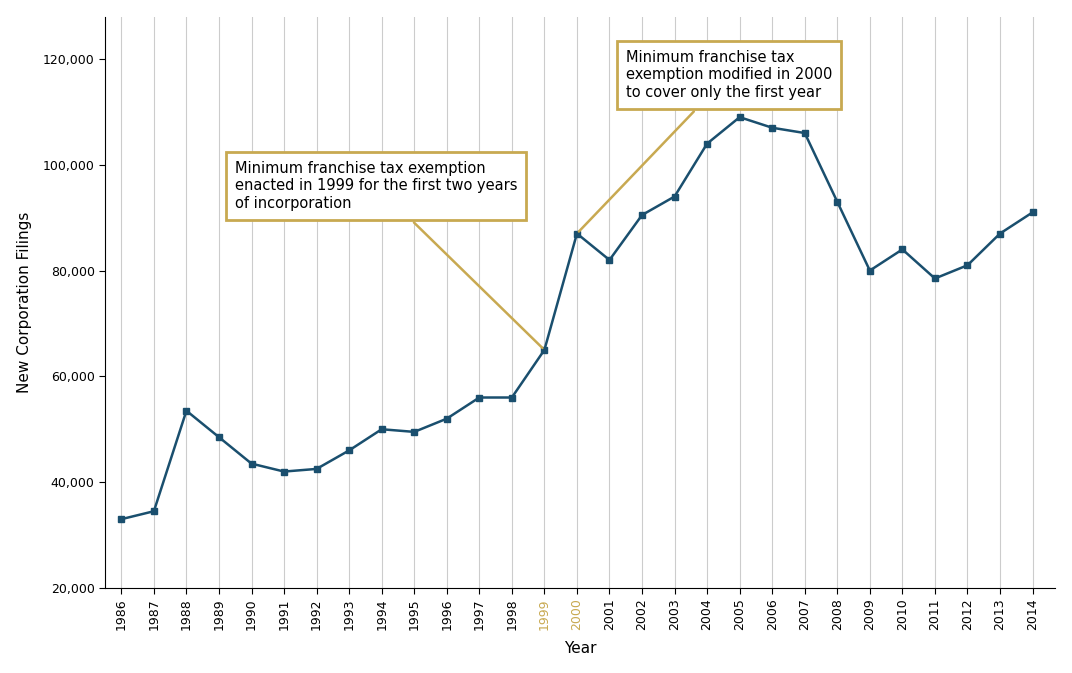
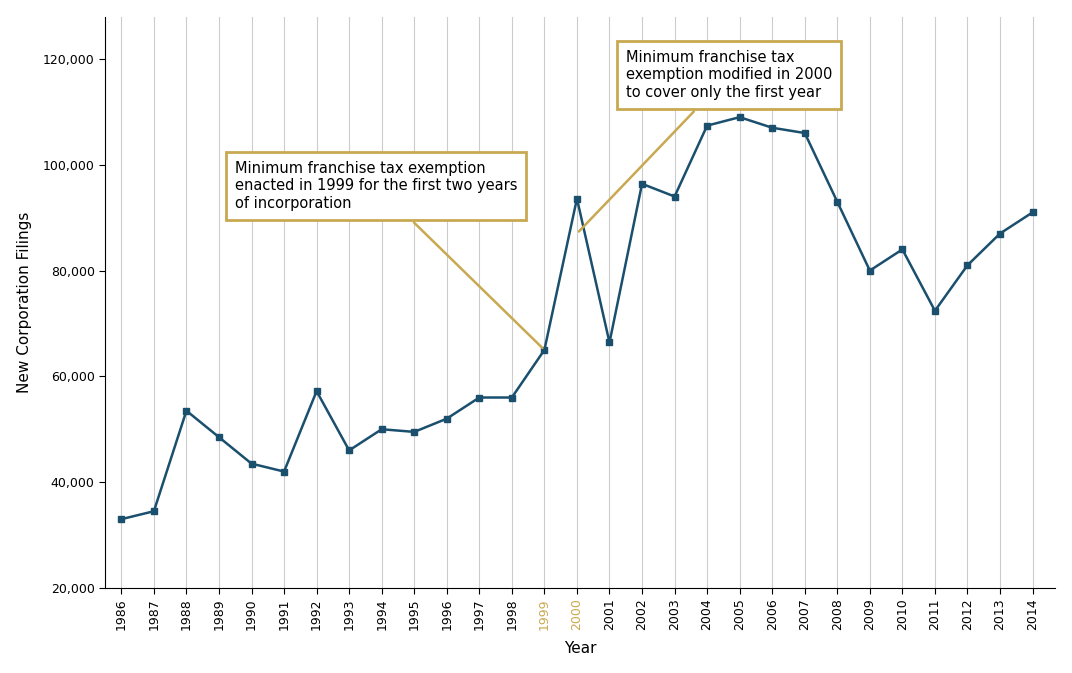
1992: 42,500 -> 57,200
2000: 87,000 -> 93,600
2001: 82,000 -> 66,400
2002: 90,500 -> 96,400
2004: 104,000 -> 107,400
2011: 78,500 -> 72,400
